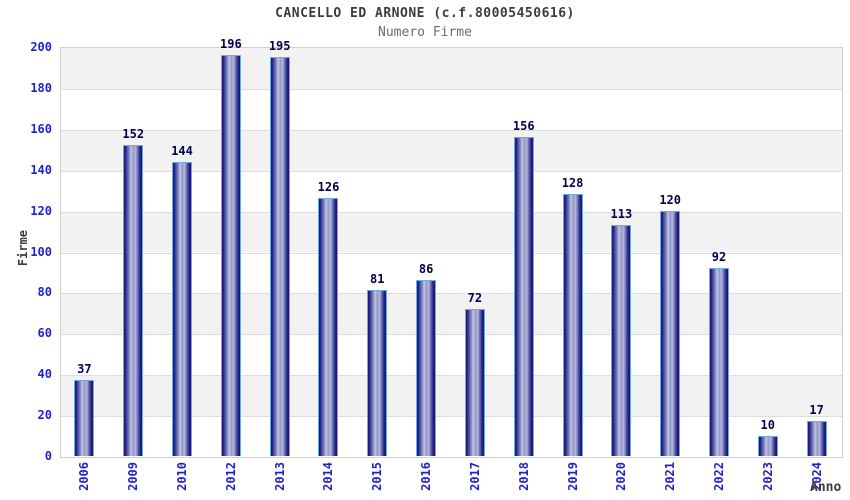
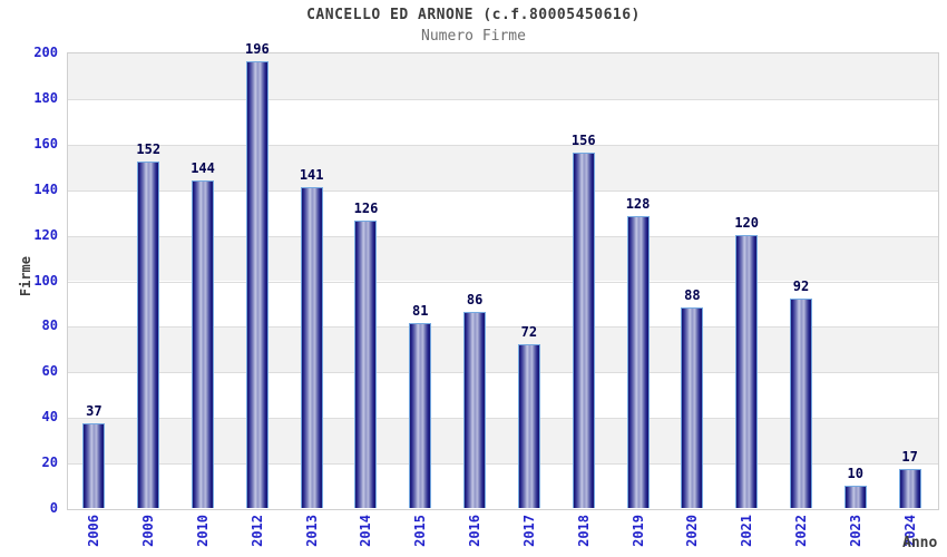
2013: 195 -> 141
2020: 113 -> 88
